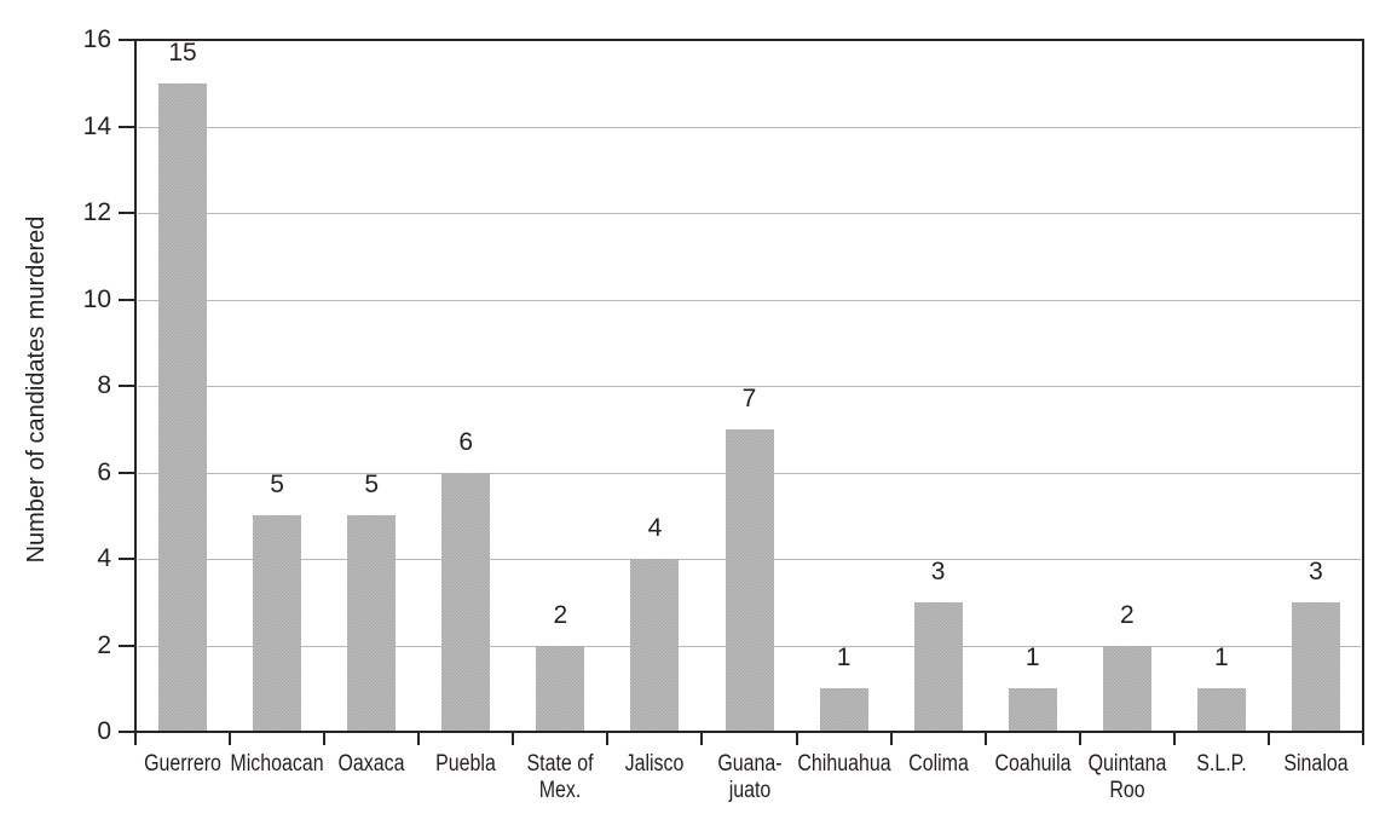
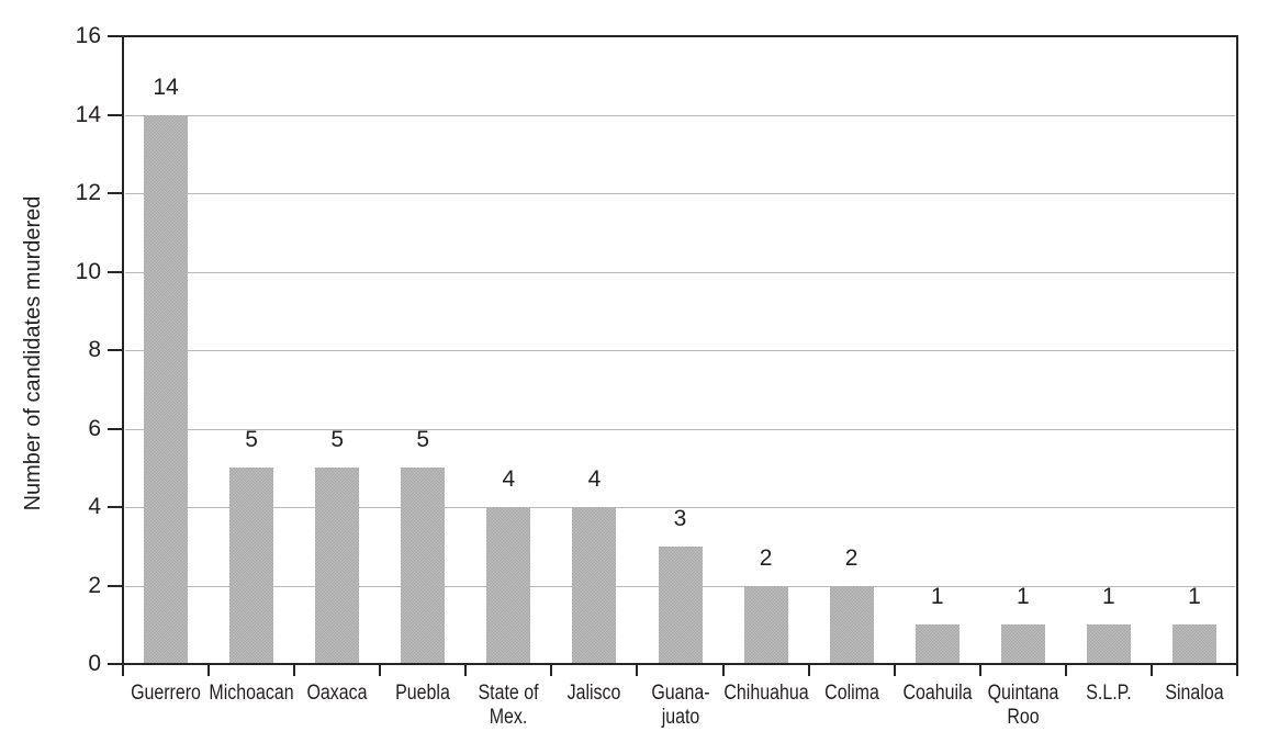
Guerrero: 15 -> 14
Puebla: 6 -> 5
State of Mex.: 2 -> 4
Guana- juato: 7 -> 3
Chihuahua: 1 -> 2
Colima: 3 -> 2
Quintana Roo: 2 -> 1
Sinaloa: 3 -> 1
